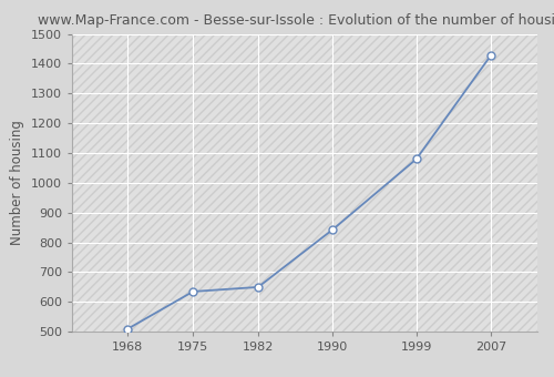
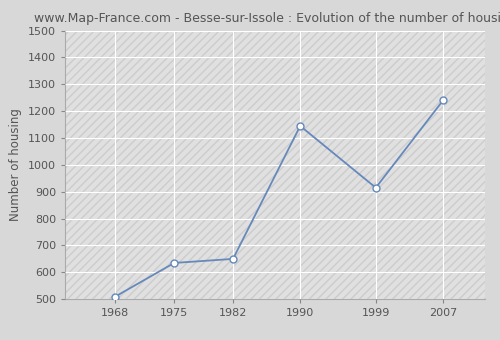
1990: 843 -> 1145
1999: 1080 -> 915
2007: 1428 -> 1240
